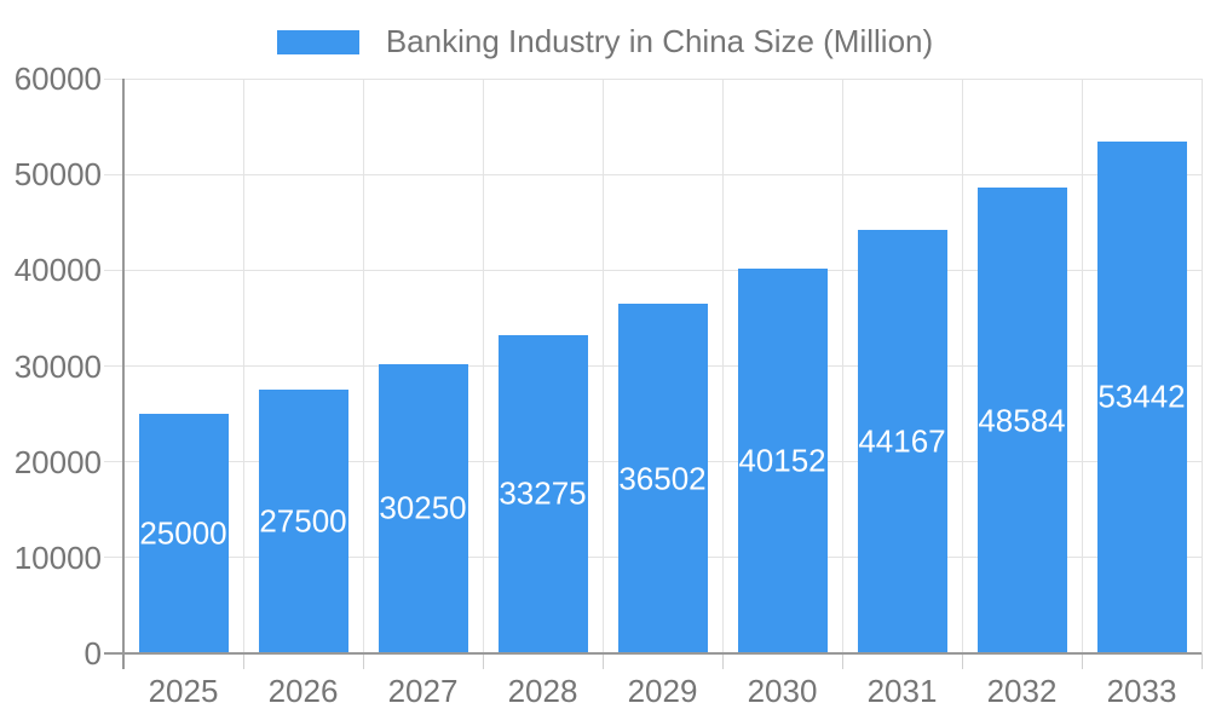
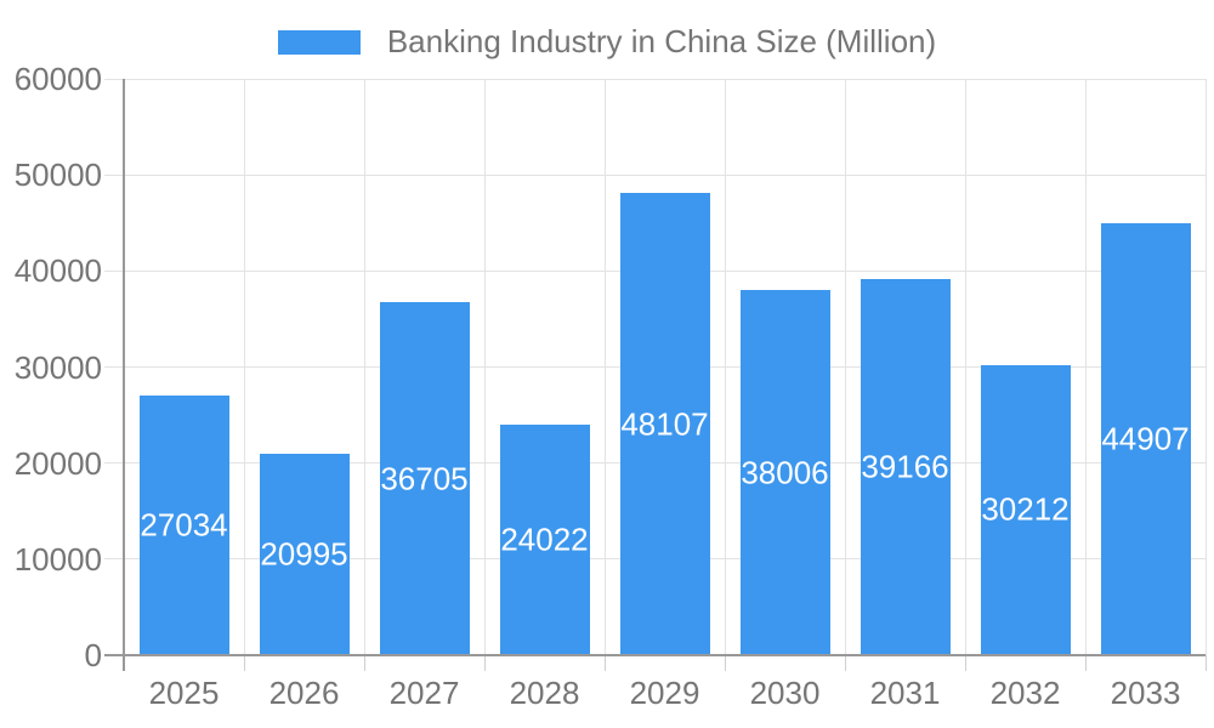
2025: 25000 -> 27034
2026: 27500 -> 20995
2027: 30250 -> 36705
2028: 33275 -> 24022
2029: 36502 -> 48107
2030: 40152 -> 38006
2031: 44167 -> 39166
2032: 48584 -> 30212
2033: 53442 -> 44907
